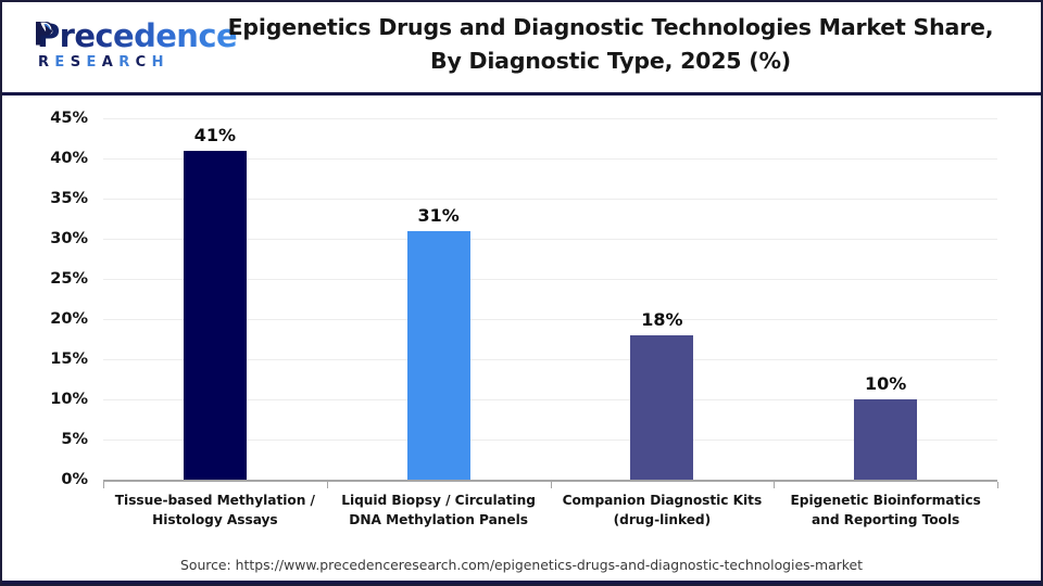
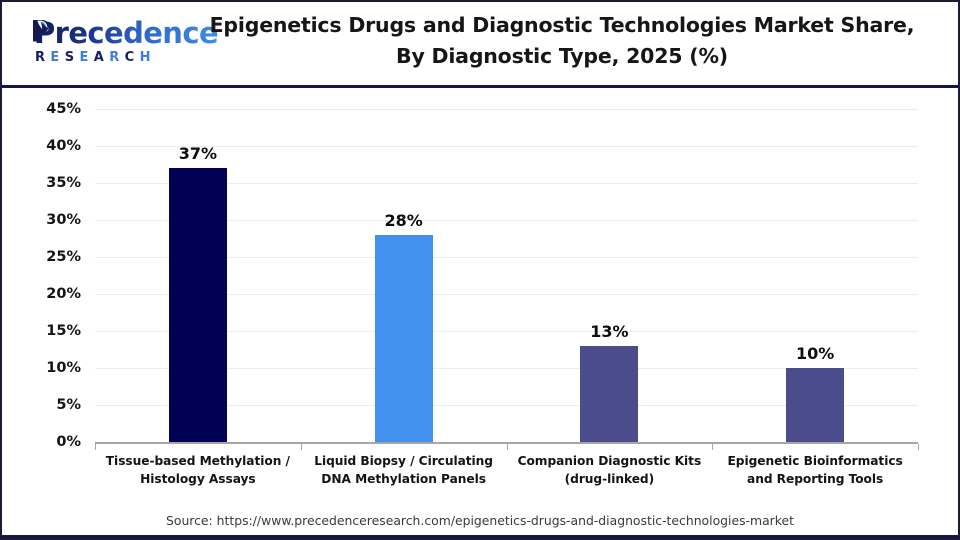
Tissue-based Methylation / Histology Assays: 41% -> 37%
Liquid Biopsy / Circulating DNA Methylation Panels: 31% -> 28%
Companion Diagnostic Kits (drug-linked): 18% -> 13%
